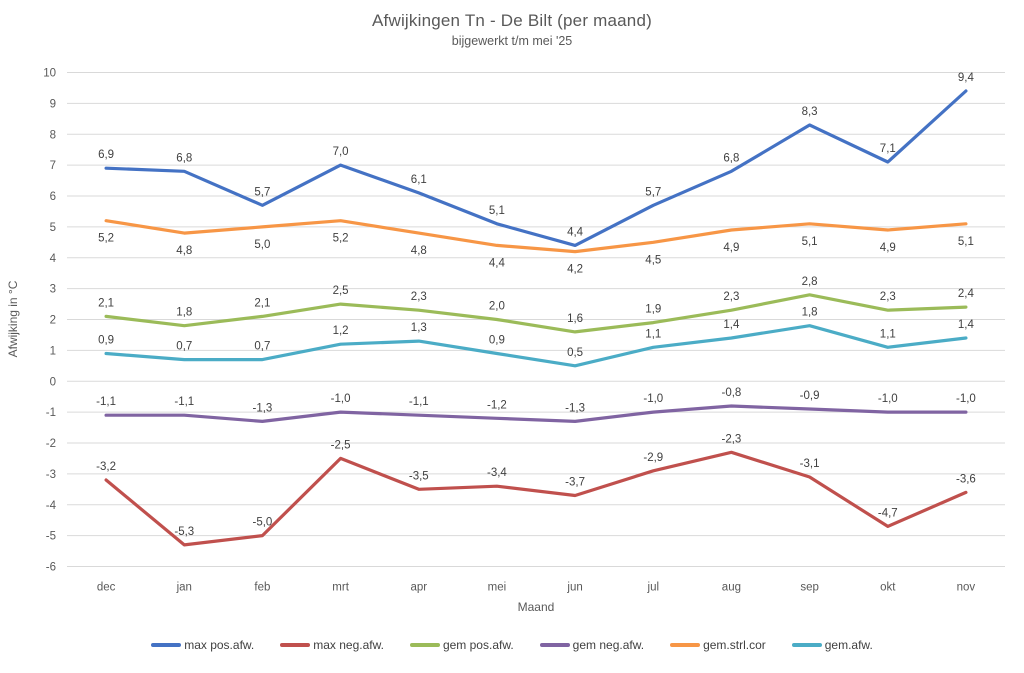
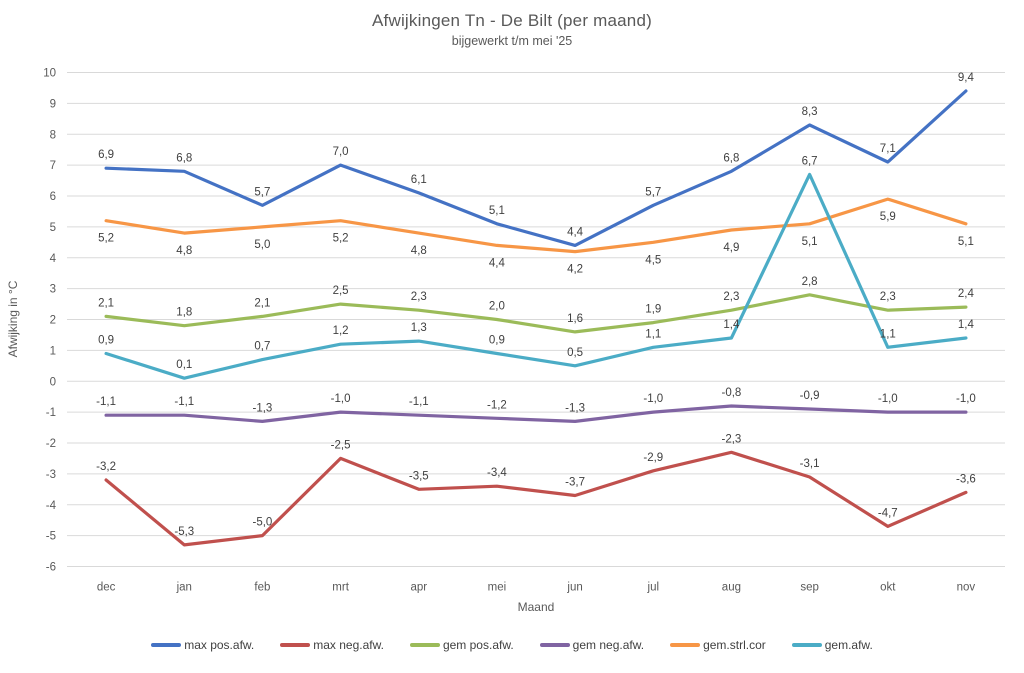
gem.afw./jan: 0,7 -> 0,1
gem.afw./sep: 1,8 -> 6,7
gem.strl.cor/okt: 4,9 -> 5,9
